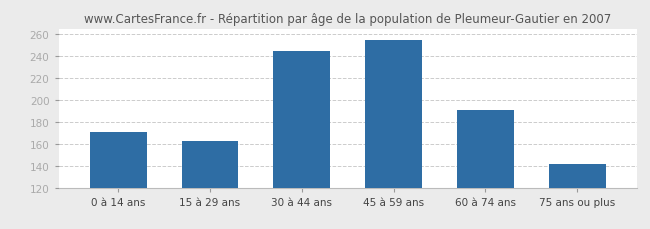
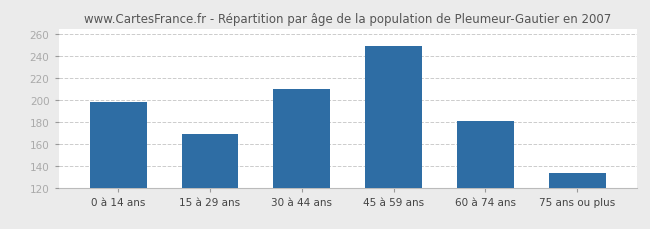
0 à 14 ans: 171 -> 198
15 à 29 ans: 163 -> 169
30 à 44 ans: 245 -> 210
45 à 59 ans: 255 -> 249
60 à 74 ans: 191 -> 181
75 ans ou plus: 142 -> 133
